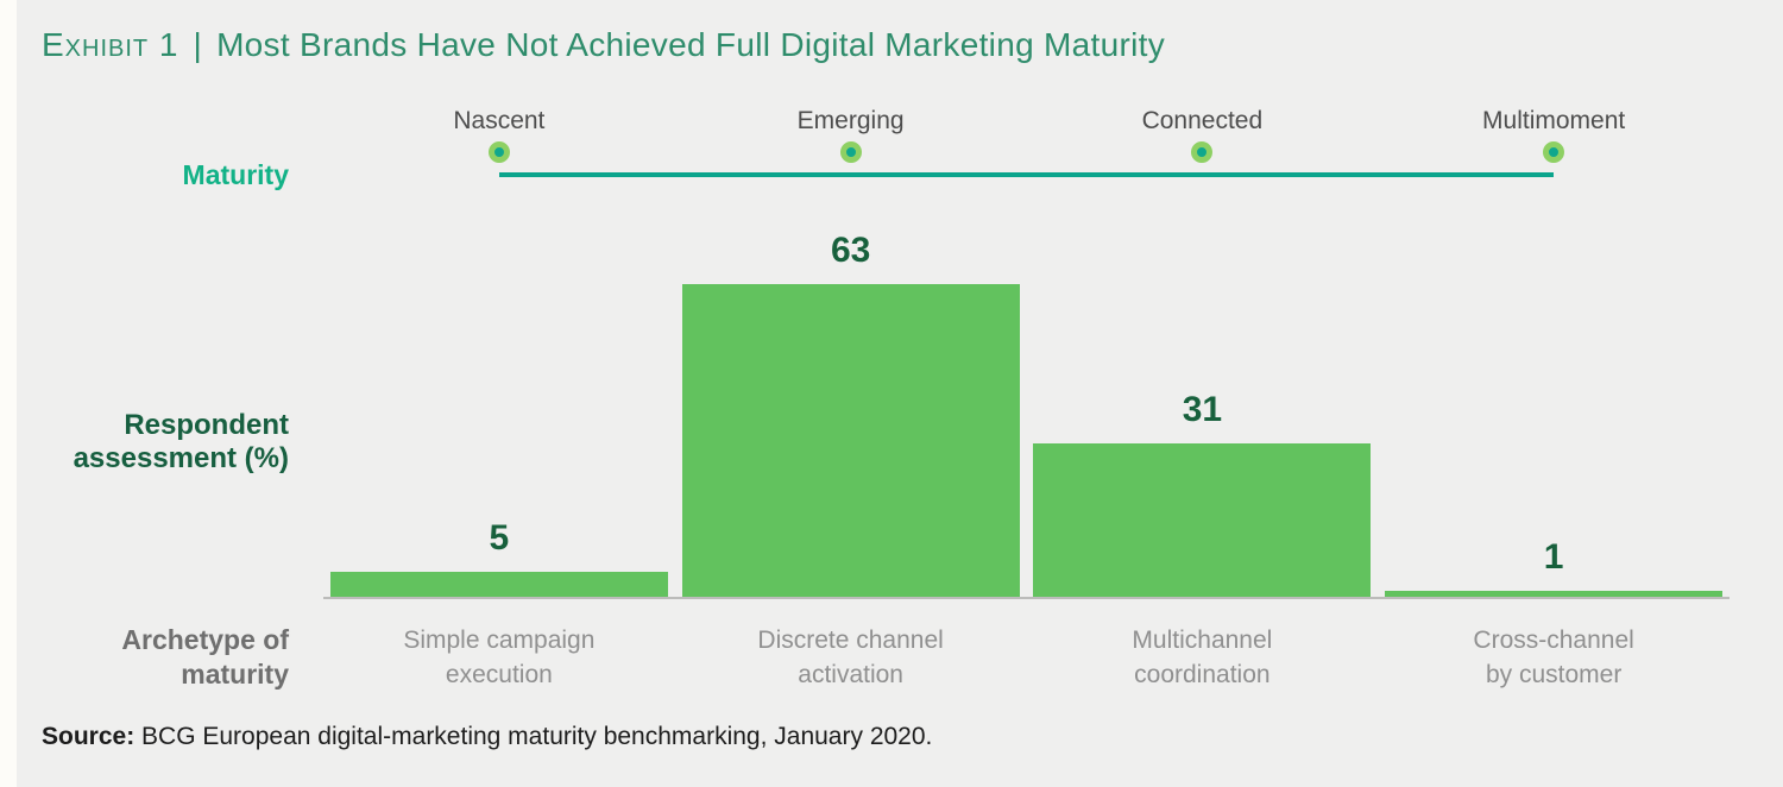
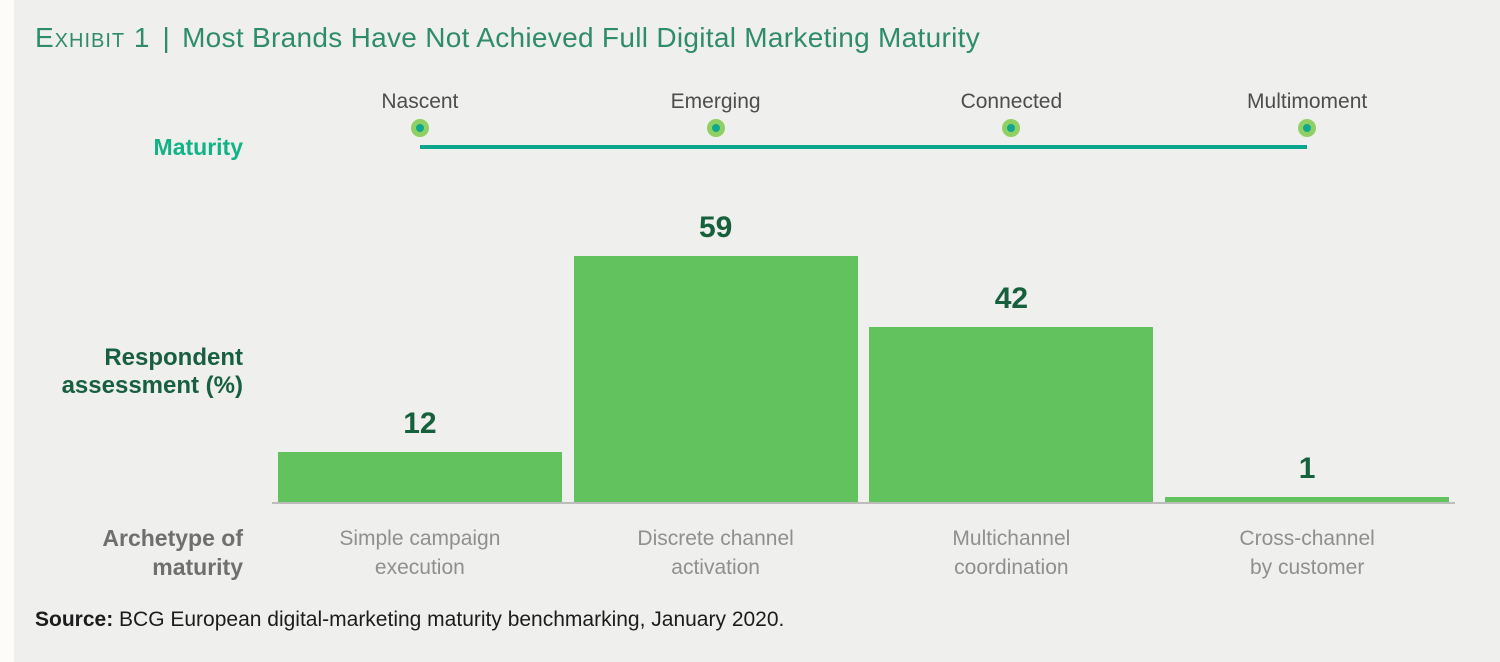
Simple campaign execution: 5 -> 12
Discrete channel activation: 63 -> 59
Multichannel coordination: 31 -> 42
